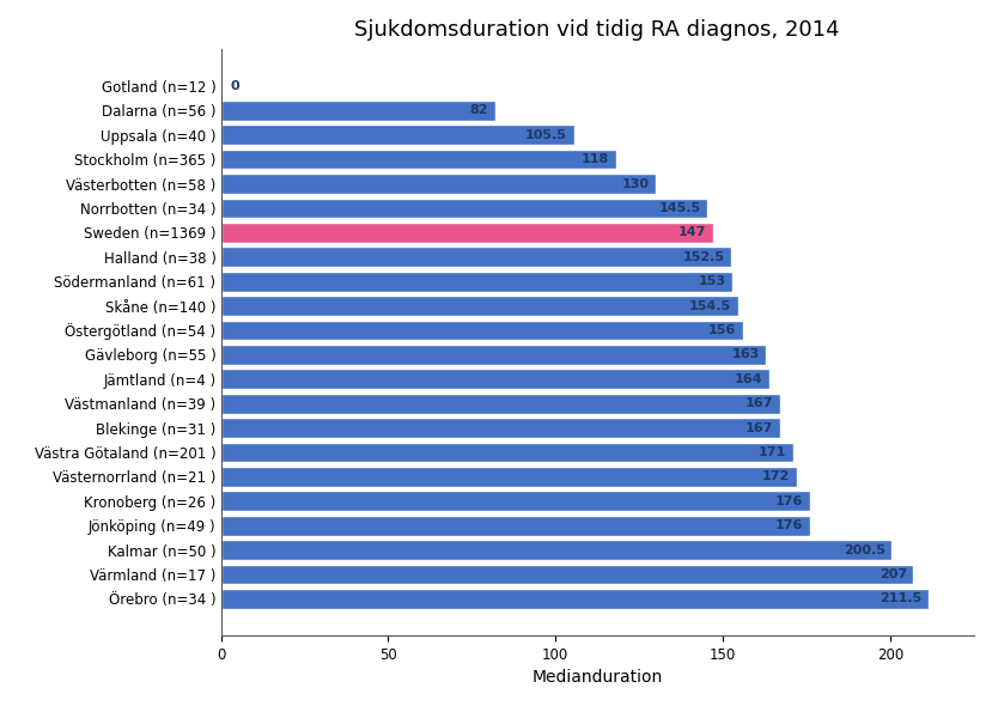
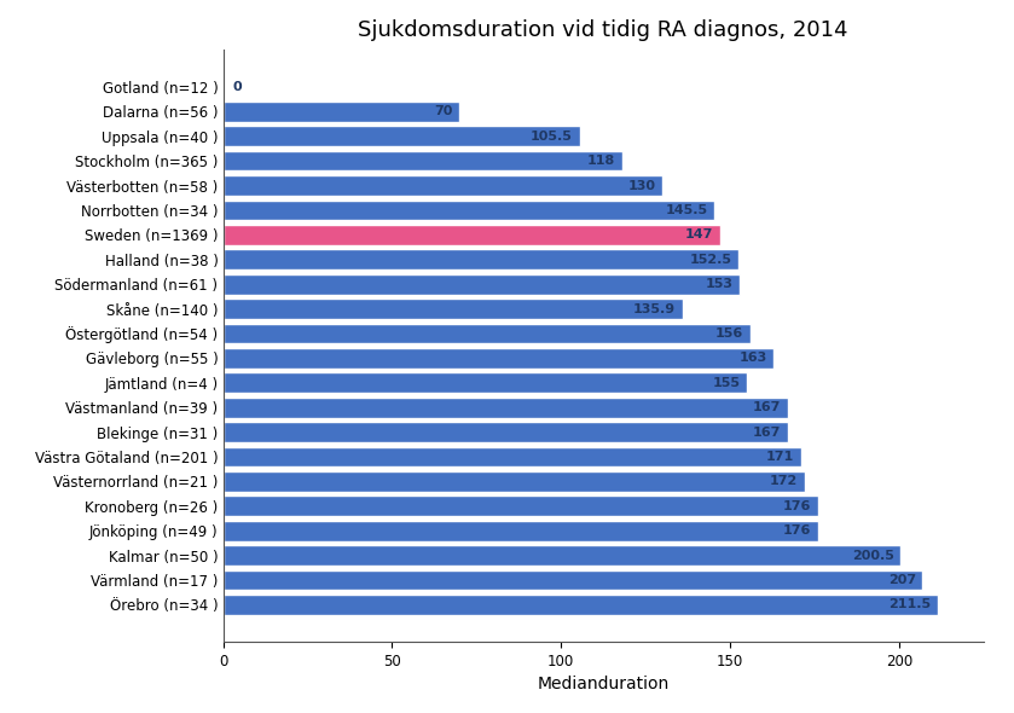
Dalarna (n=56 ): 82 -> 70
Skåne (n=140 ): 154.5 -> 135.9
Jämtland (n=4 ): 164 -> 155
